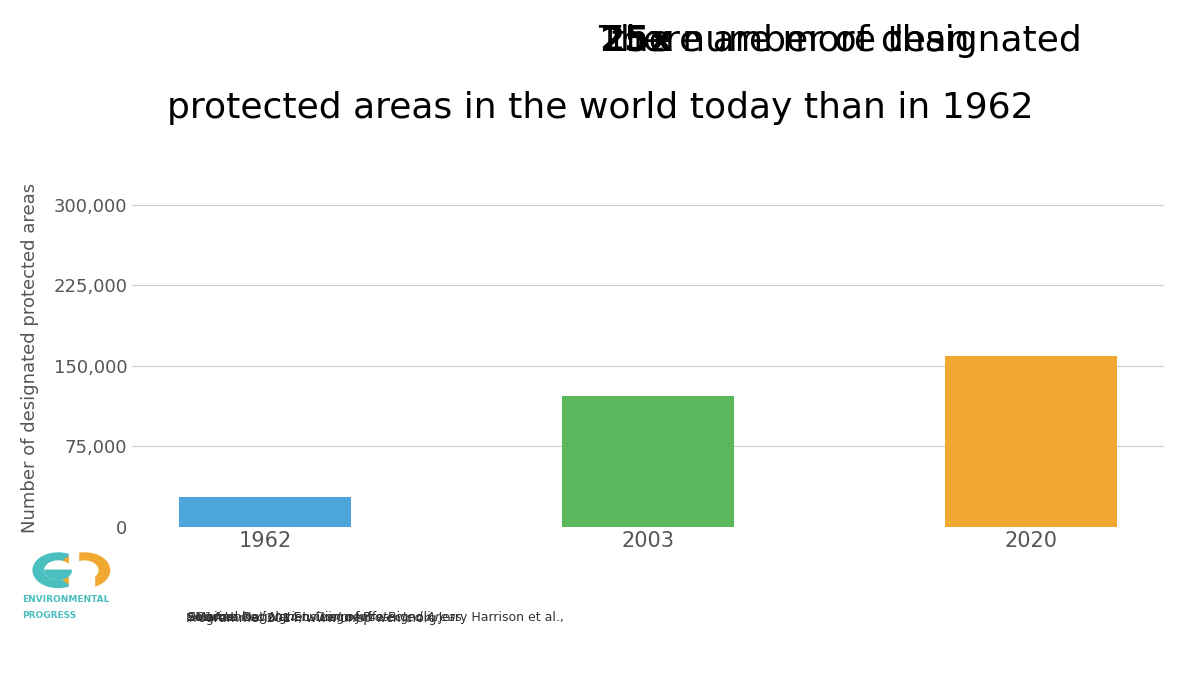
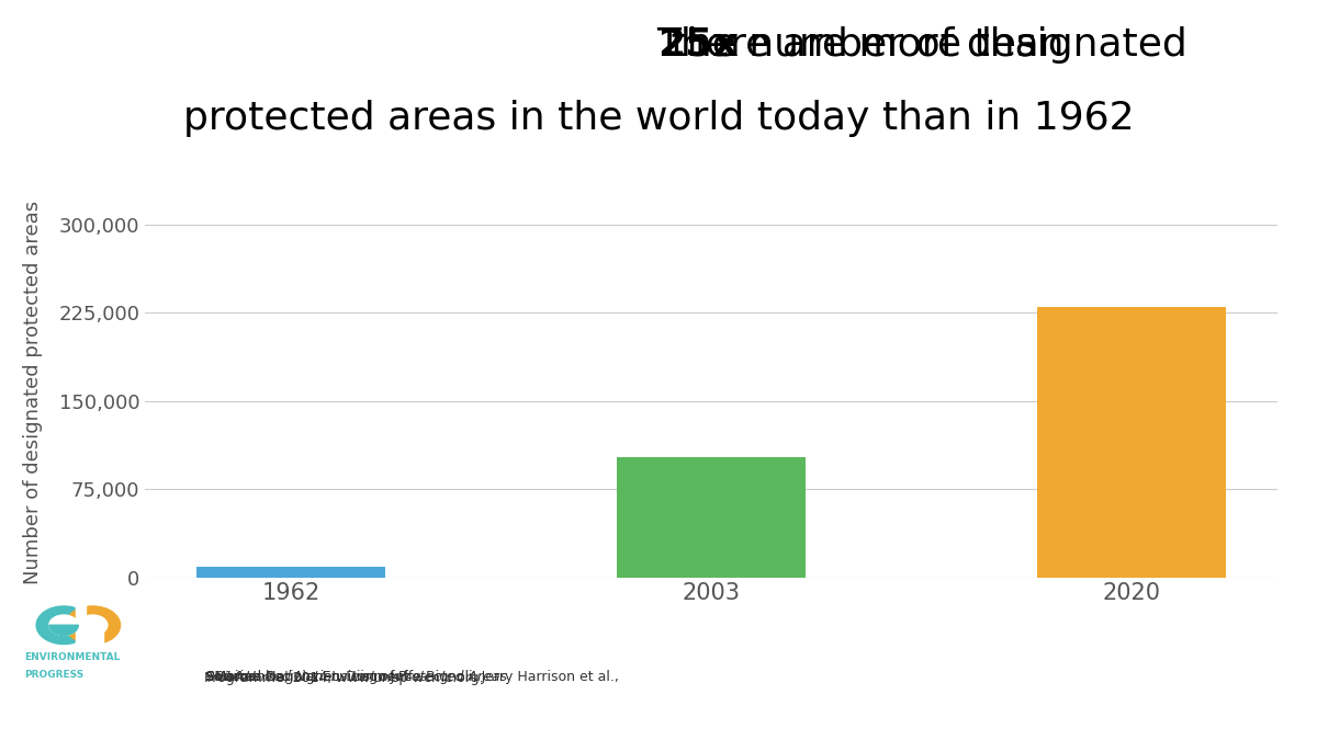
1962: 28,000 -> 9,000
2003: 122,000 -> 102,000
2020: 159,000 -> 230,000
